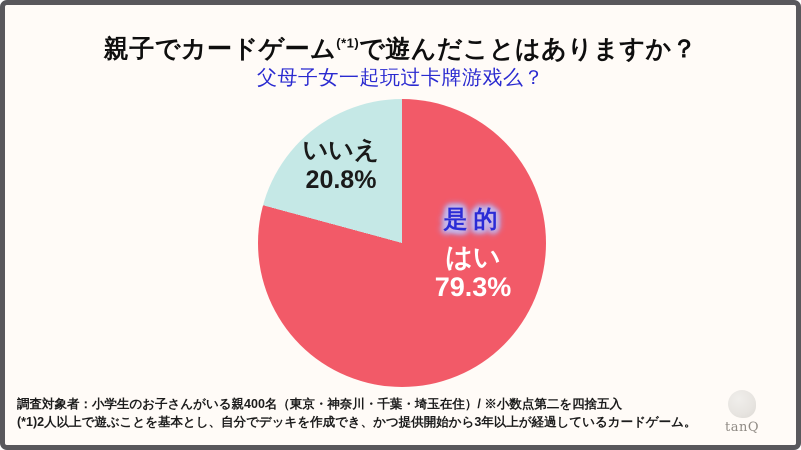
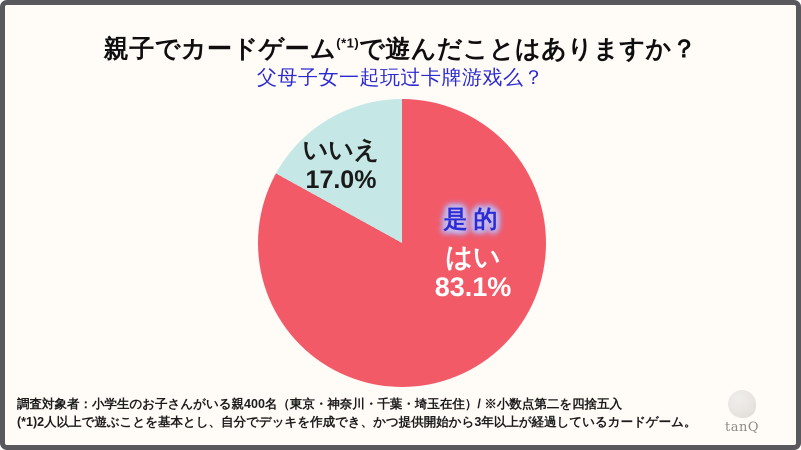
はい: 79.3% -> 83.1%
いいえ: 20.8% -> 17.0%
